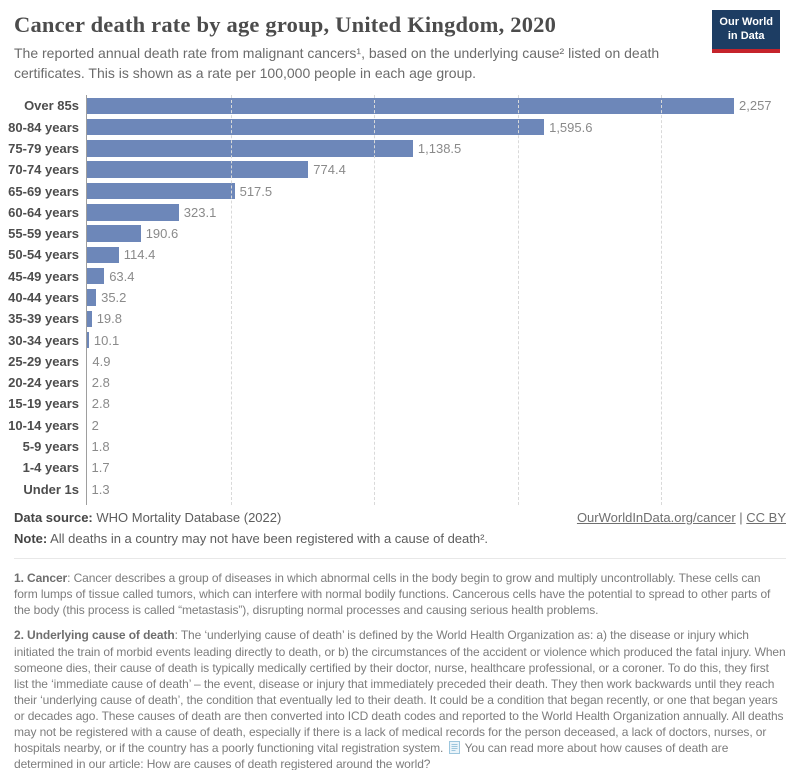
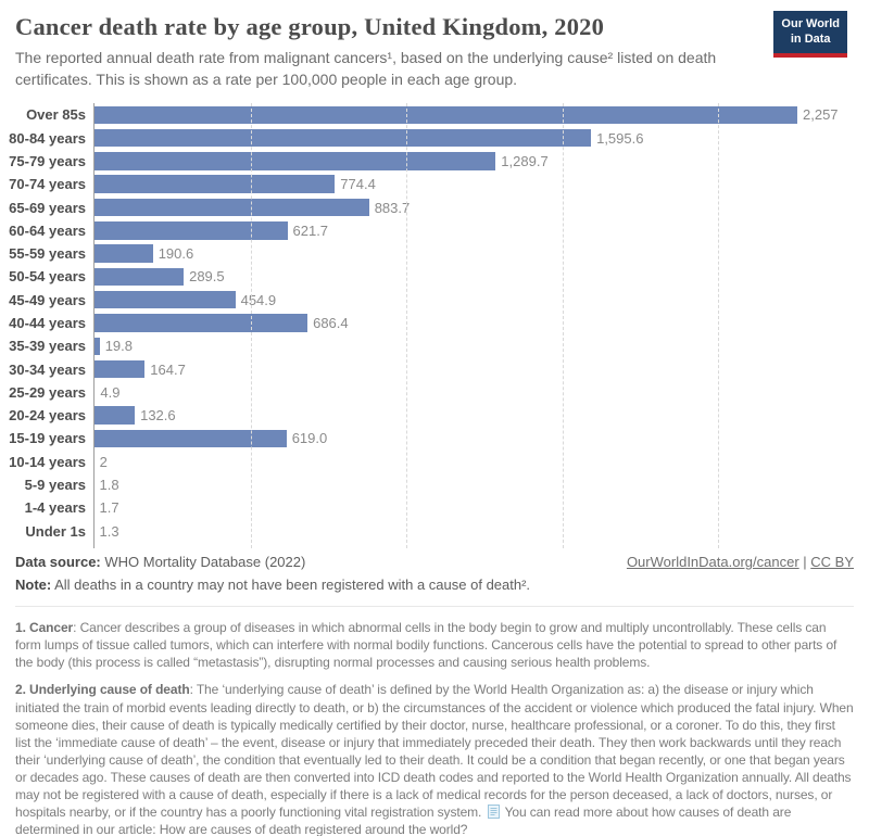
75-79 years: 1,138.5 -> 1,289.7
65-69 years: 517.5 -> 883.7
60-64 years: 323.1 -> 621.7
50-54 years: 114.4 -> 289.5
45-49 years: 63.4 -> 454.9
40-44 years: 35.2 -> 686.4
30-34 years: 10.1 -> 164.7
20-24 years: 2.8 -> 132.6
15-19 years: 2.8 -> 619.0
